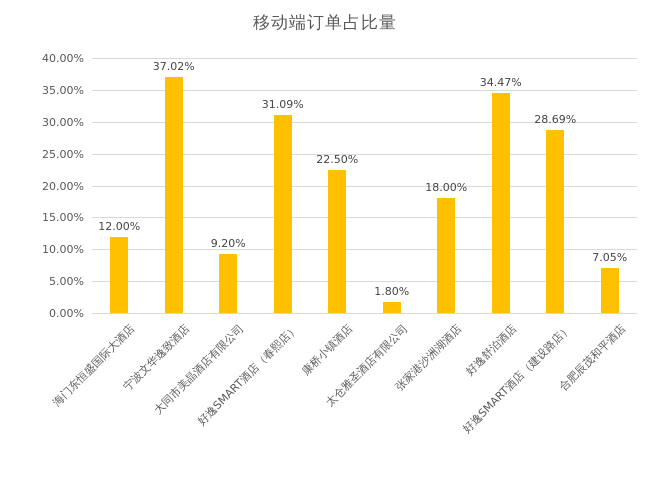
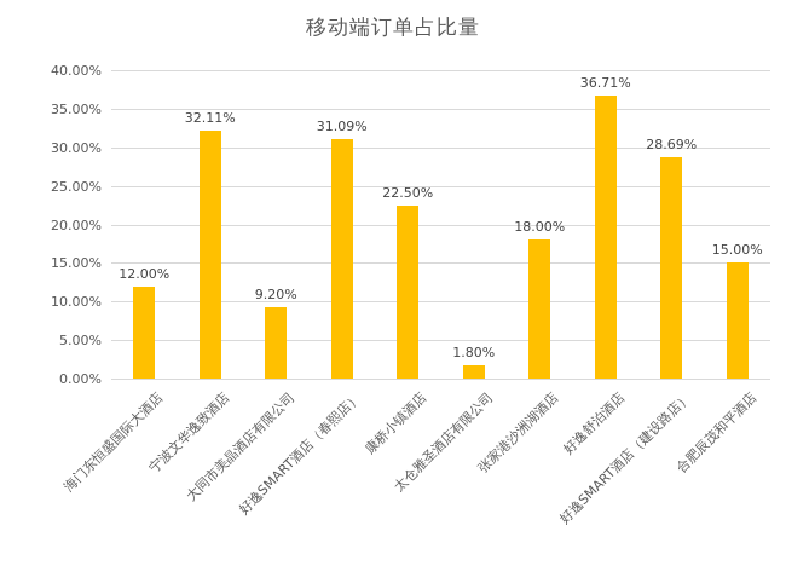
宁波文华逸致酒店: 37.02% -> 32.11%
好逸舒泊酒店: 34.47% -> 36.71%
合肥辰茂和平酒店: 7.05% -> 15.00%
